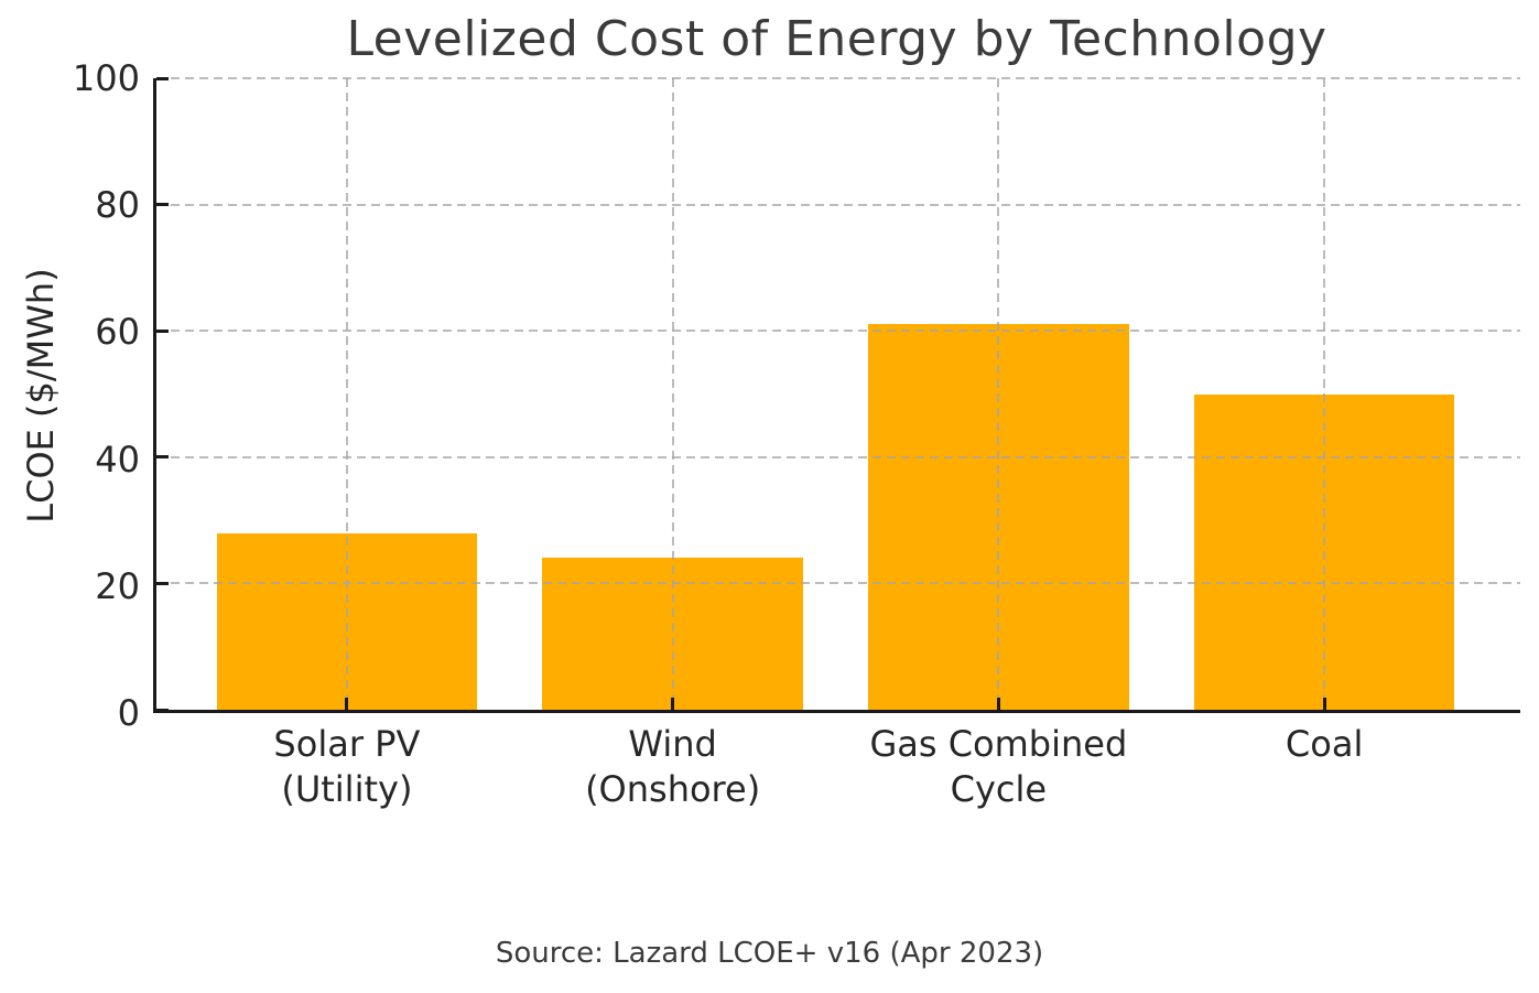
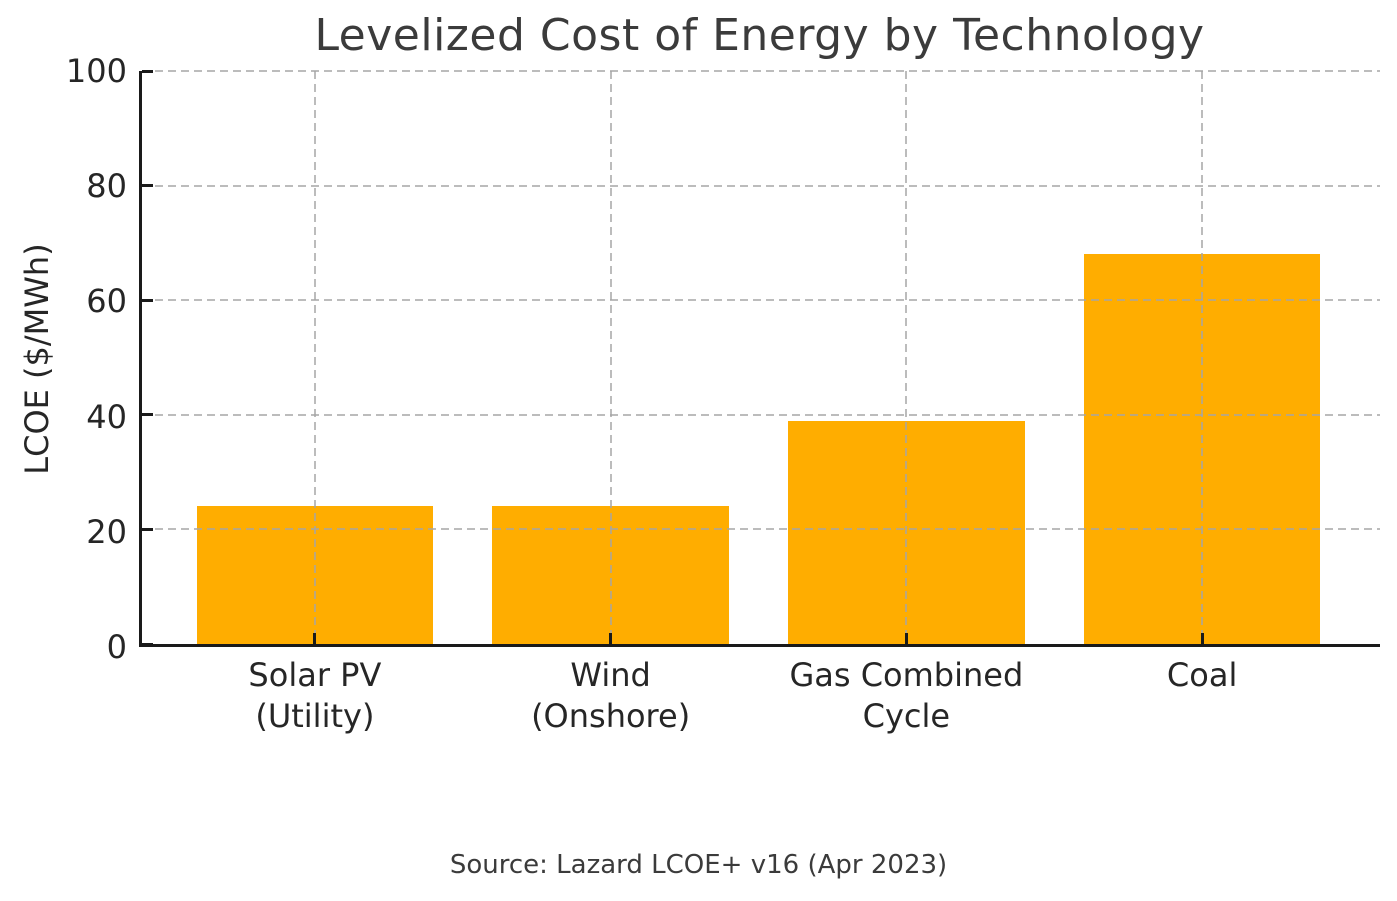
Solar PV (Utility): 28 -> 24
Gas Combined Cycle: 61 -> 39
Coal: 50 -> 68
